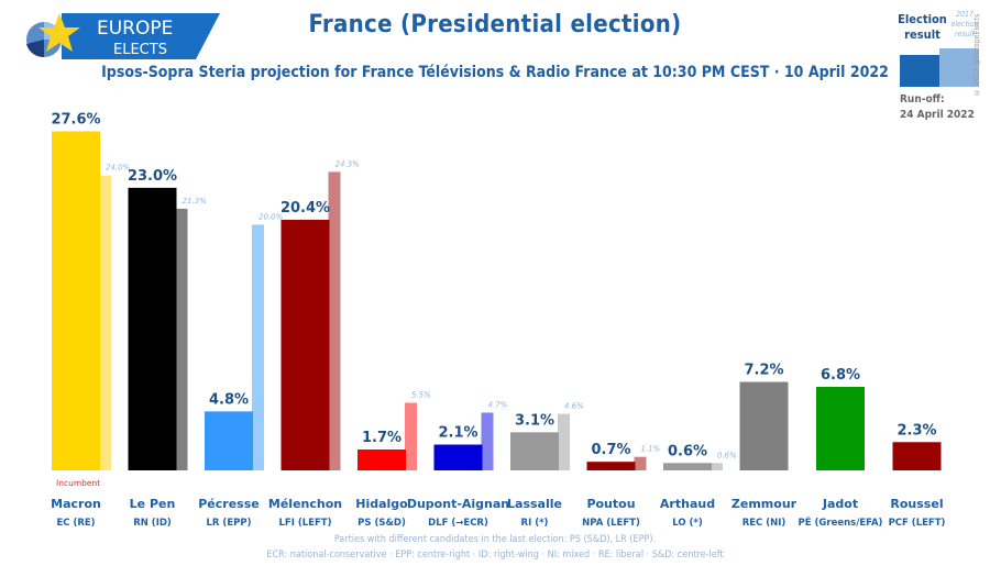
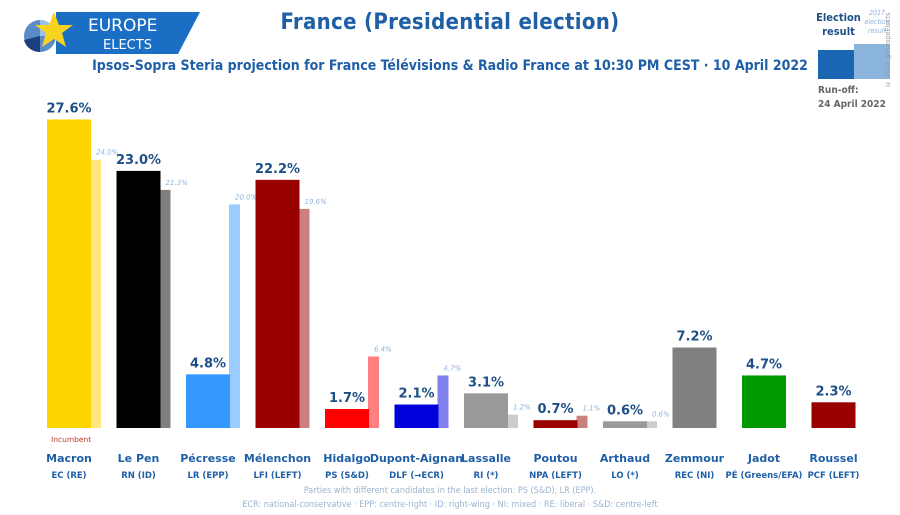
Election result/Mélenchon: 20.4% -> 22.2%
2017 election result/Mélenchon: 24.3% -> 19.6%
2017 election result/Hidalgo: 5.5% -> 6.4%
2017 election result/Lassalle: 4.6% -> 1.2%
Election result/Jadot: 6.8% -> 4.7%
